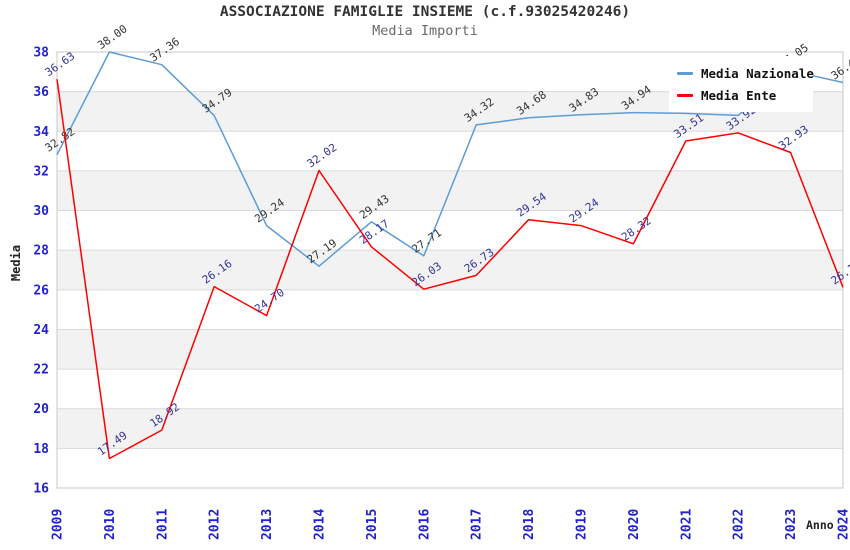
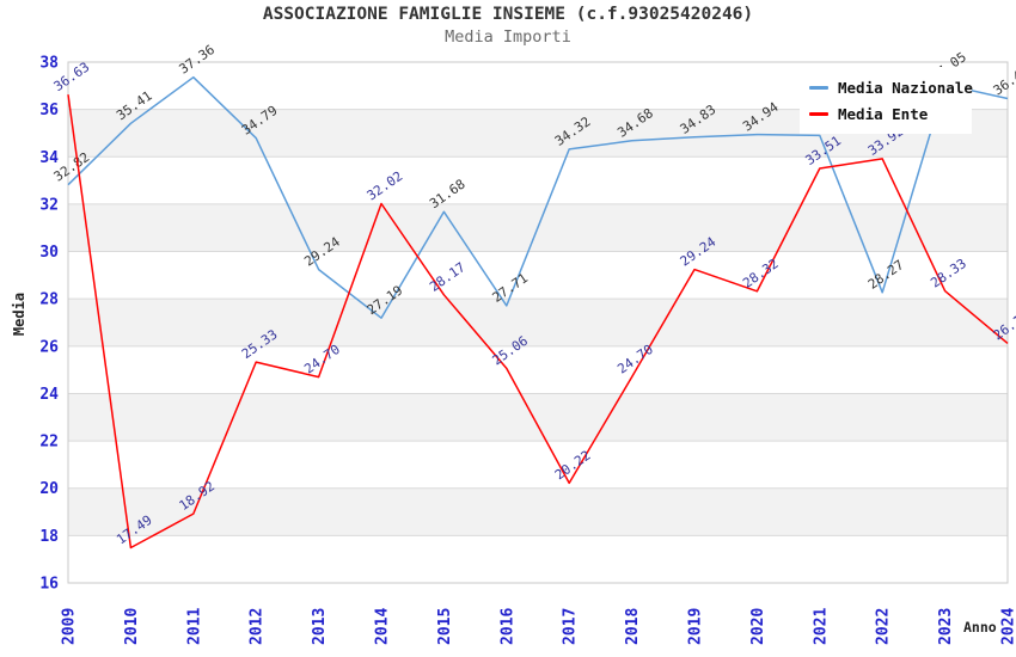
Media Nazionale/2010: 38.00 -> 35.41
Media Ente/2012: 26.16 -> 25.33
Media Nazionale/2015: 29.43 -> 31.68
Media Ente/2016: 26.03 -> 25.06
Media Ente/2017: 26.73 -> 20.22
Media Ente/2018: 29.54 -> 24.70
Media Nazionale/2022: 34.80 -> 28.27
Media Ente/2023: 32.93 -> 28.33
